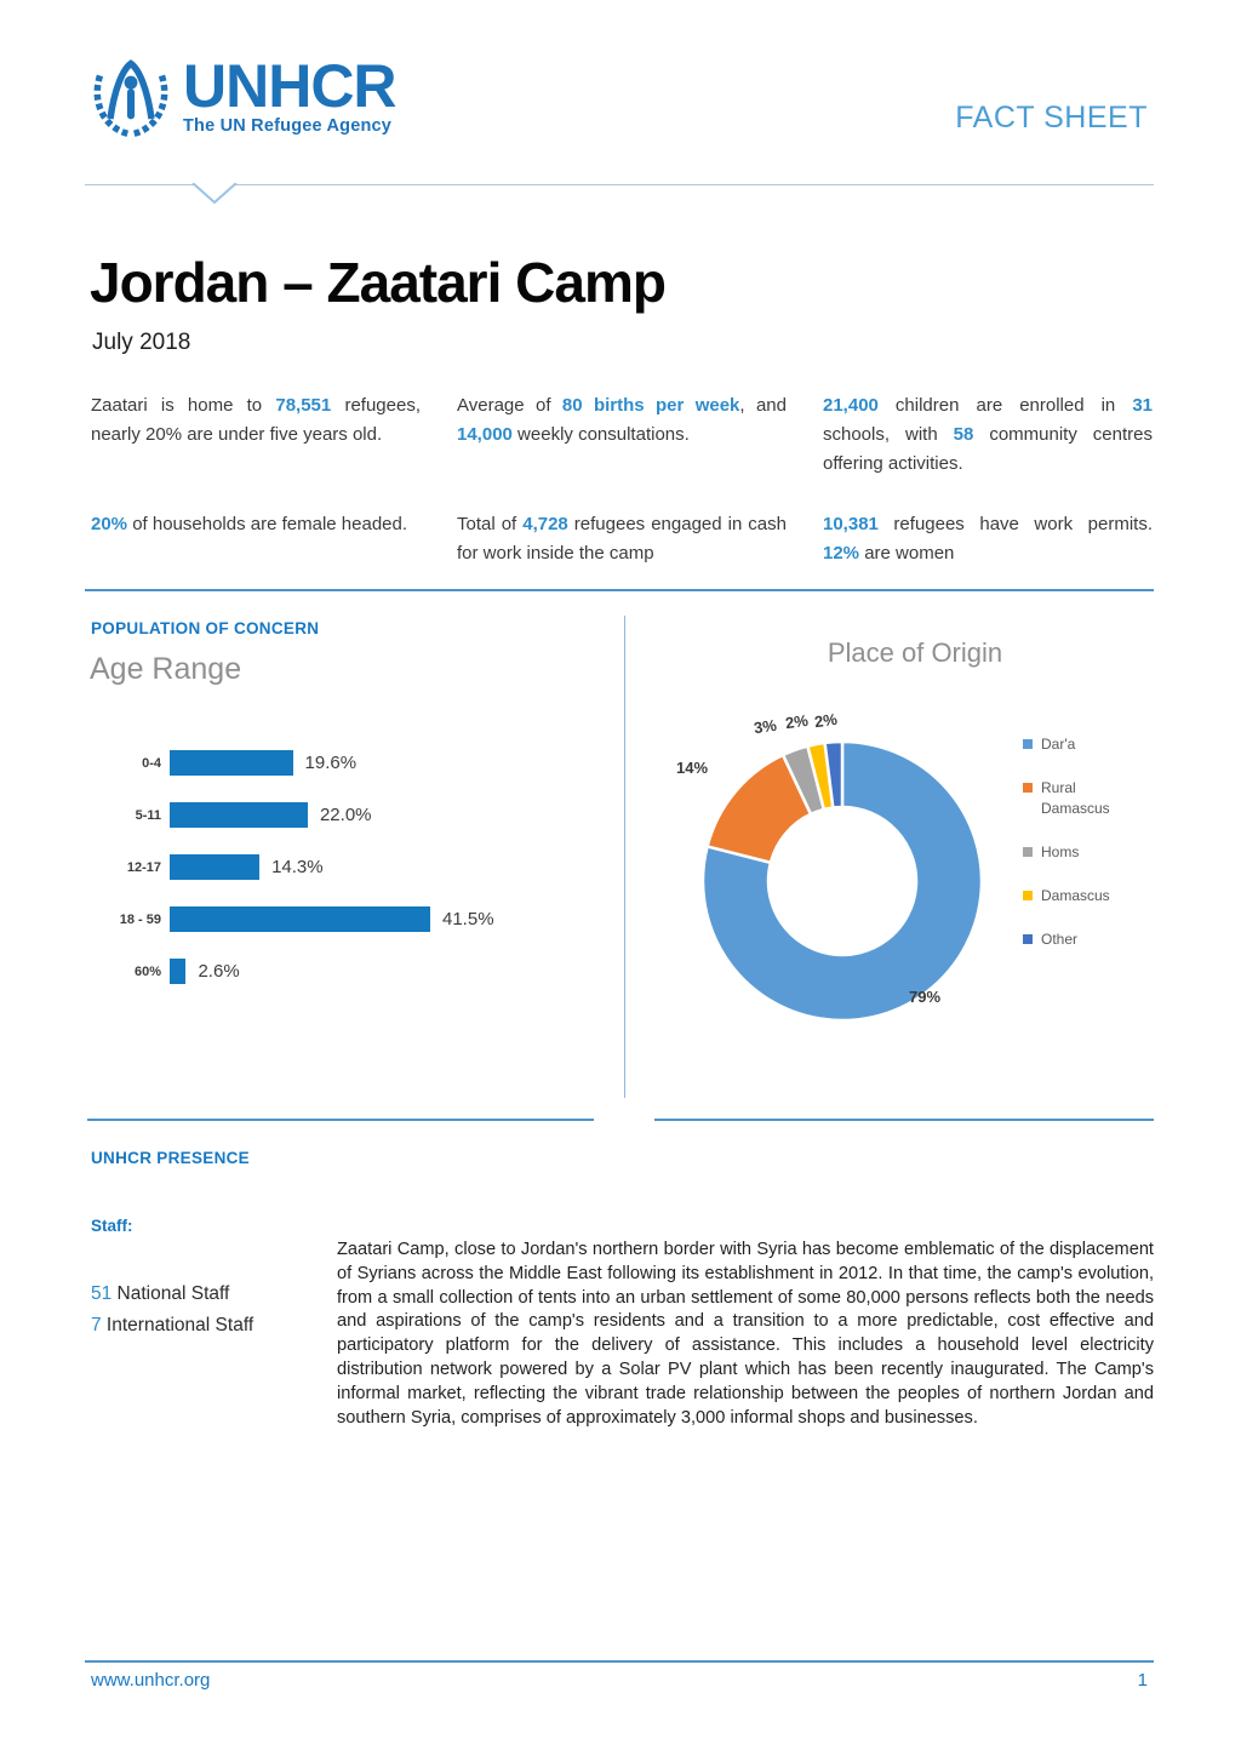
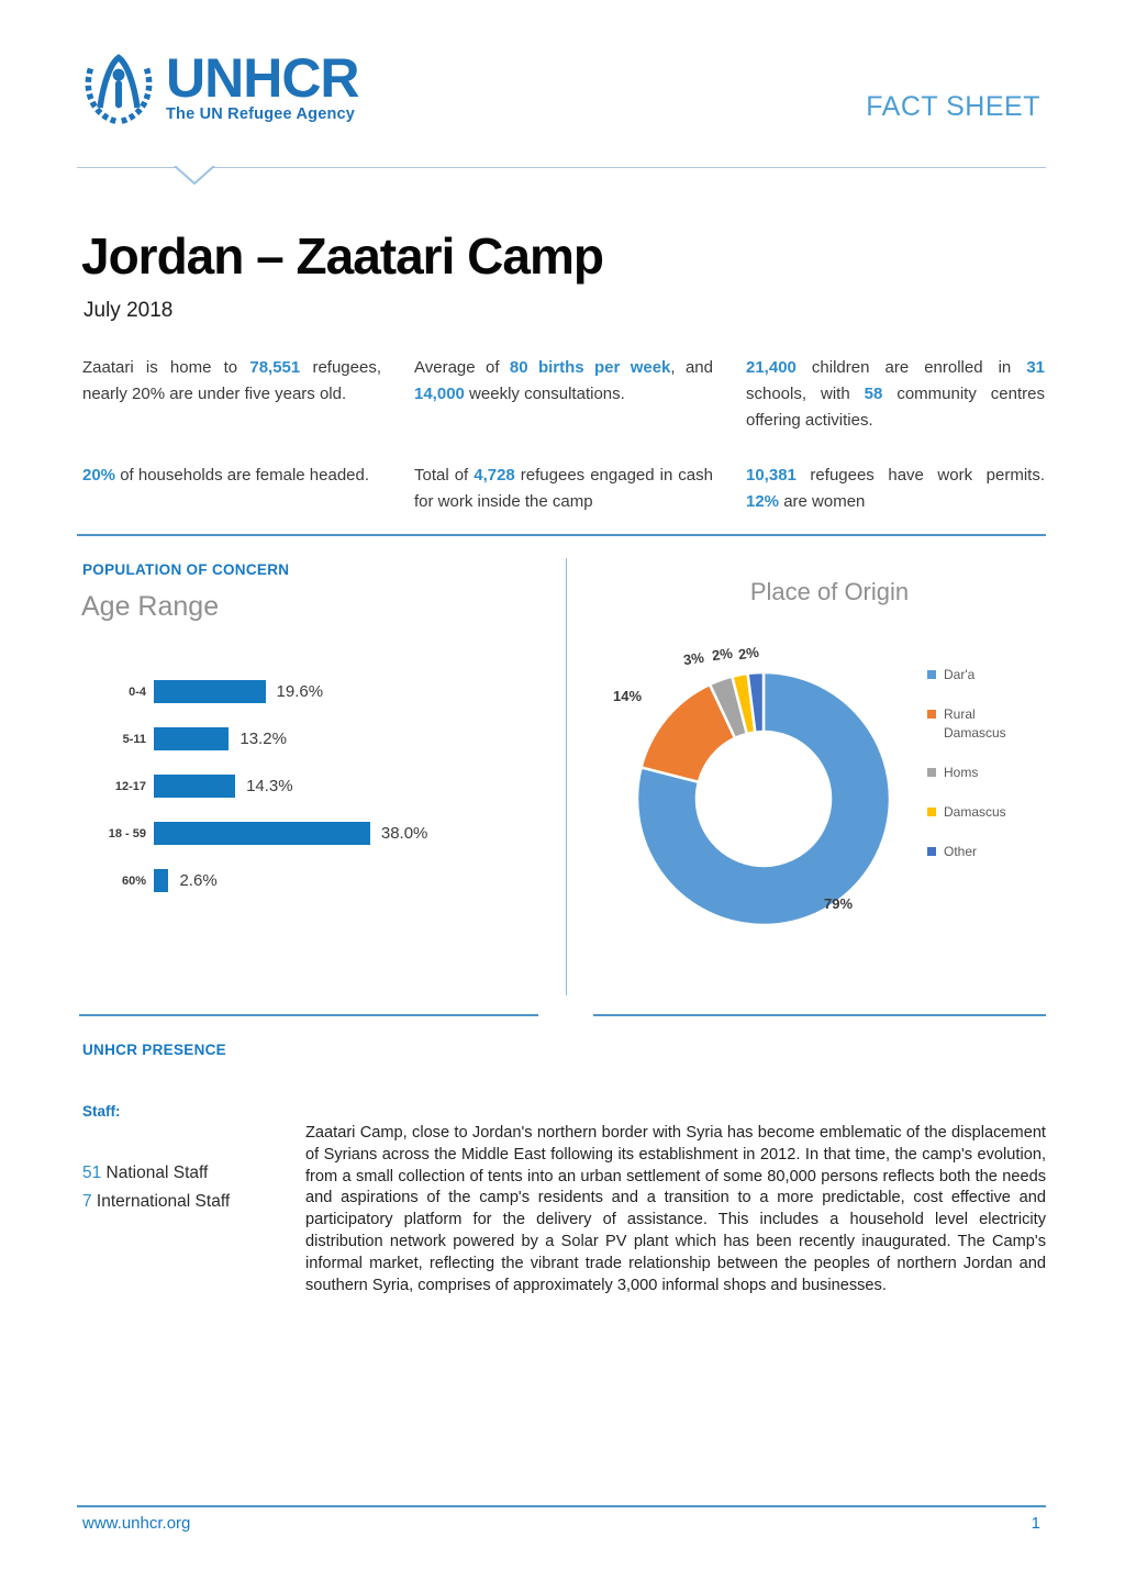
Age Range/5-11: 22.0% -> 13.2%
Age Range/18 - 59: 41.5% -> 38.0%
